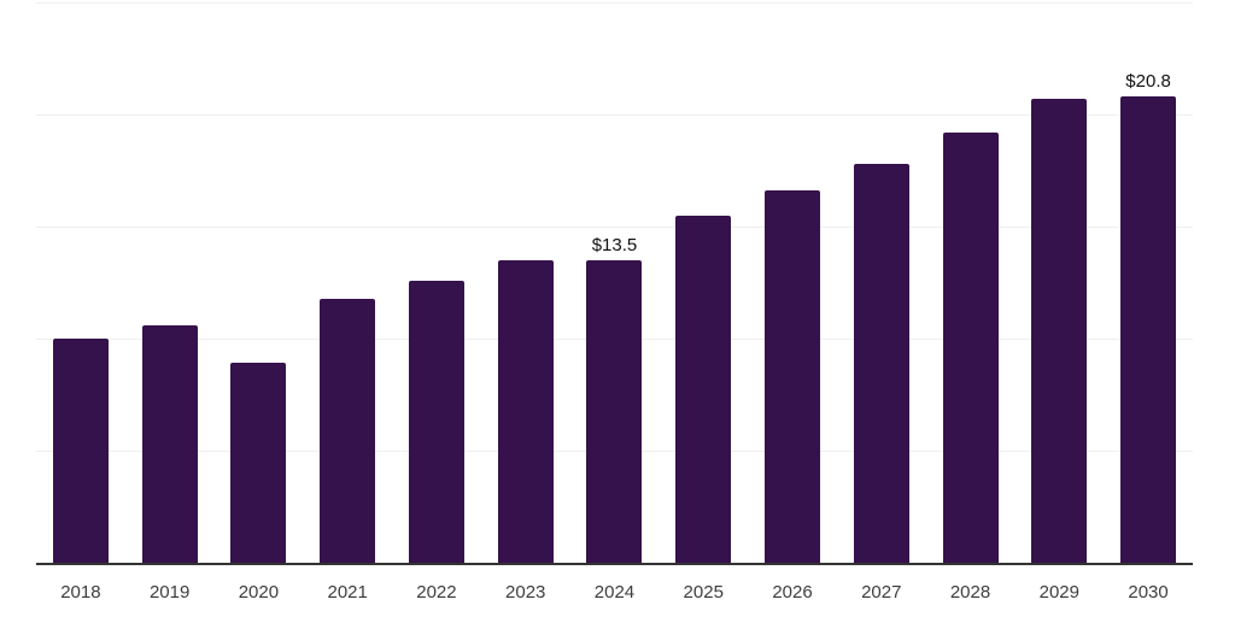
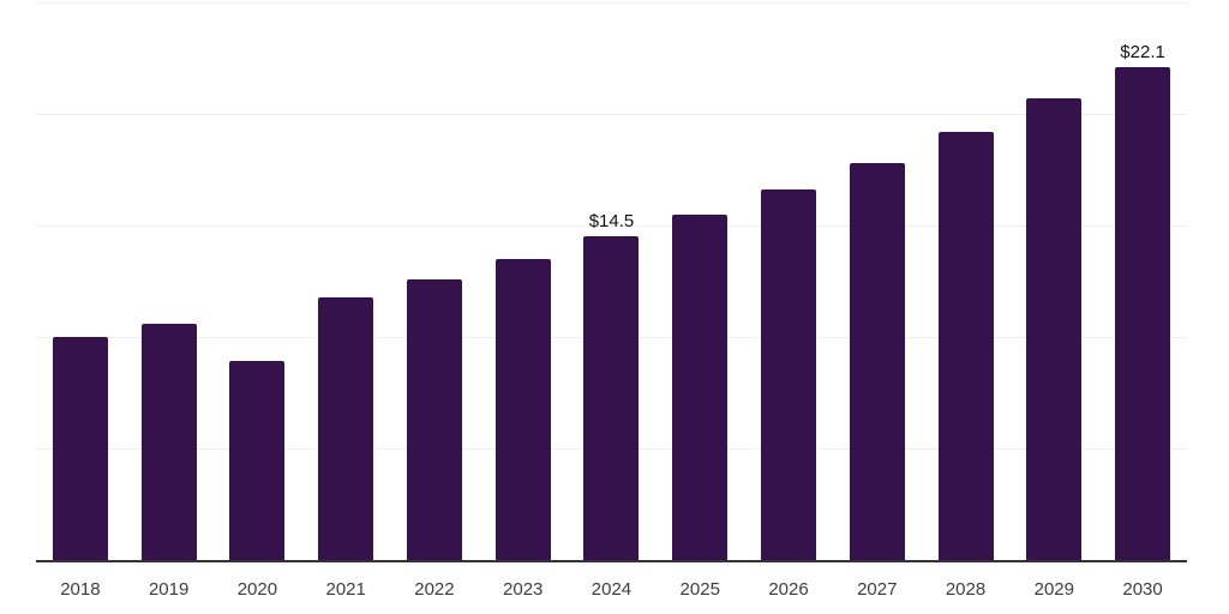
2024: $13.5 -> $14.5
2030: $20.8 -> $22.1
